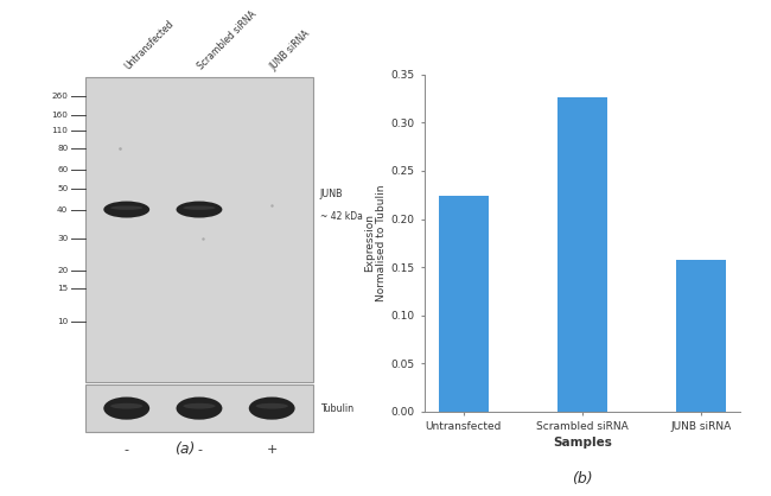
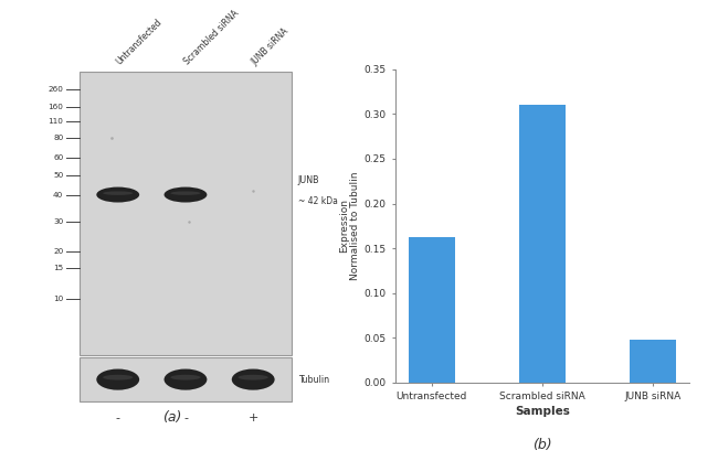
Untransfected: 0.224 -> 0.163
Scrambled siRNA: 0.326 -> 0.310
JUNB siRNA: 0.158 -> 0.048
